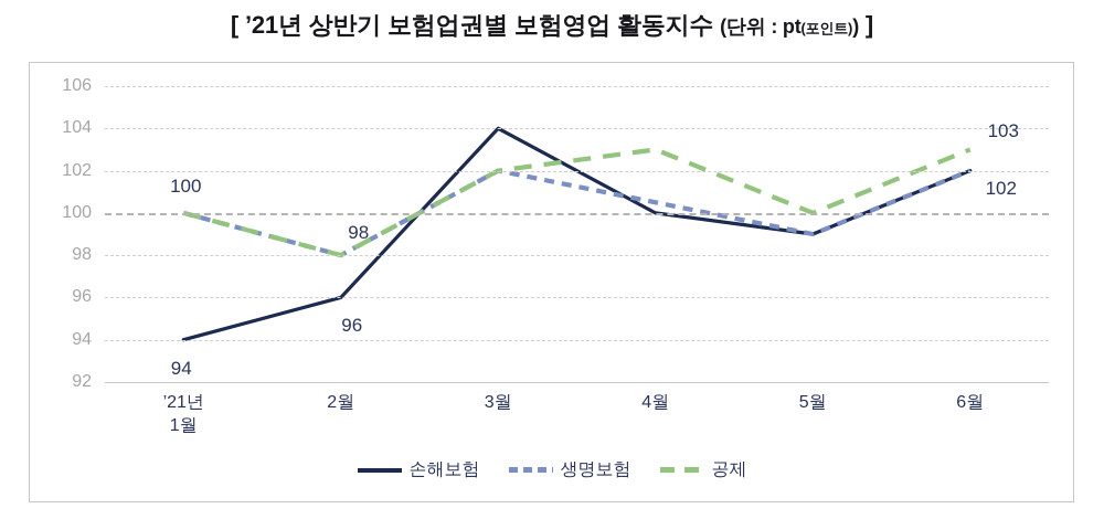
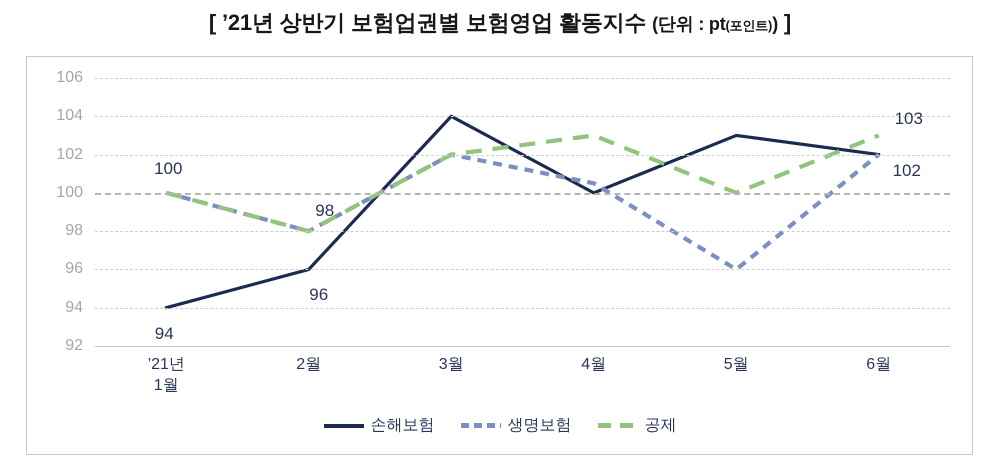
손해보험/5월: 99 -> 103
생명보험/5월: 99.0 -> 96.0
